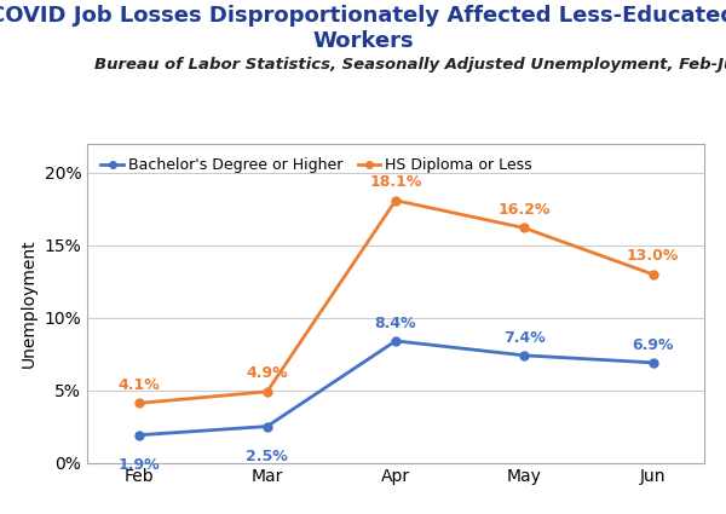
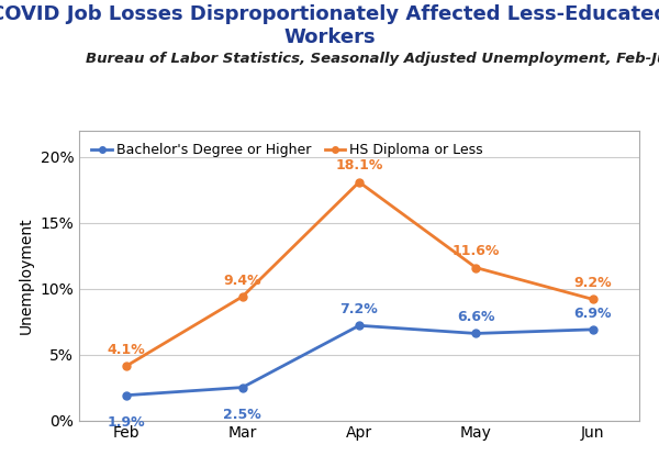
HS Diploma or Less/Mar: 4.9% -> 9.4%
Bachelor's Degree or Higher/Apr: 8.4% -> 7.2%
Bachelor's Degree or Higher/May: 7.4% -> 6.6%
HS Diploma or Less/May: 16.2% -> 11.6%
HS Diploma or Less/Jun: 13.0% -> 9.2%
